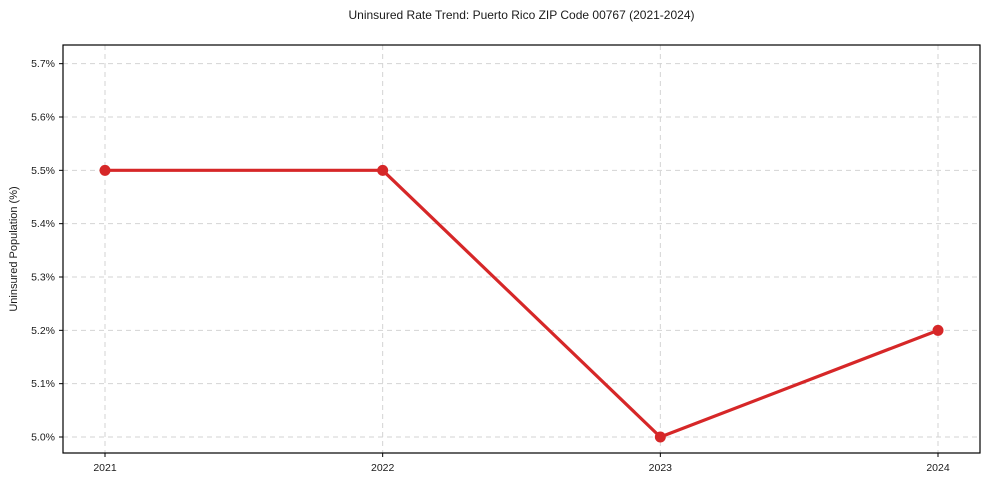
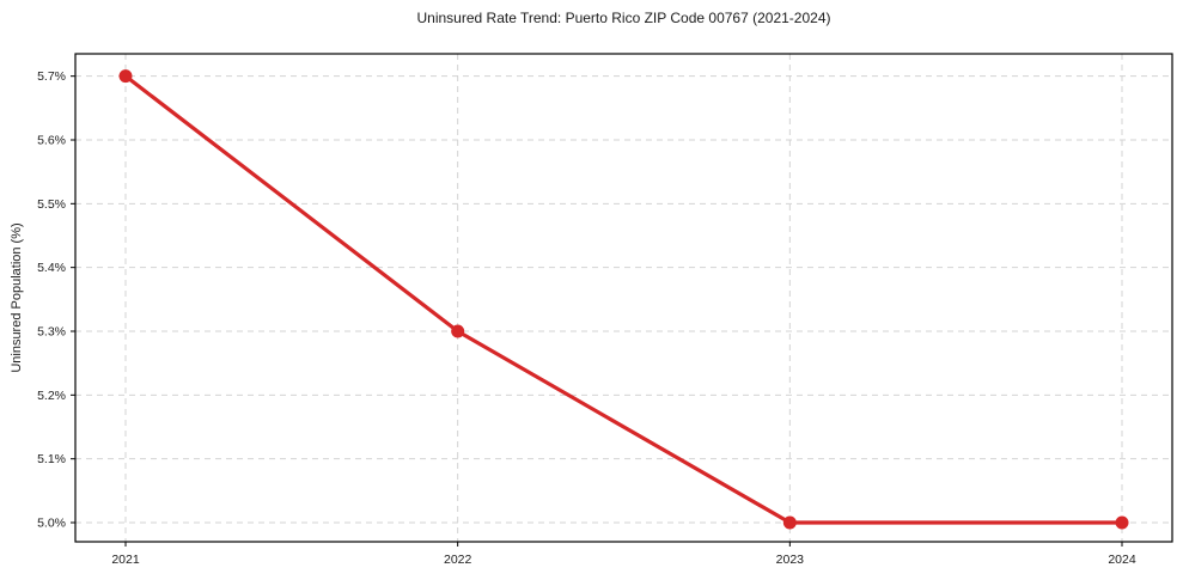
2021: 5.5% -> 5.7%
2022: 5.5% -> 5.3%
2024: 5.2% -> 5.0%
